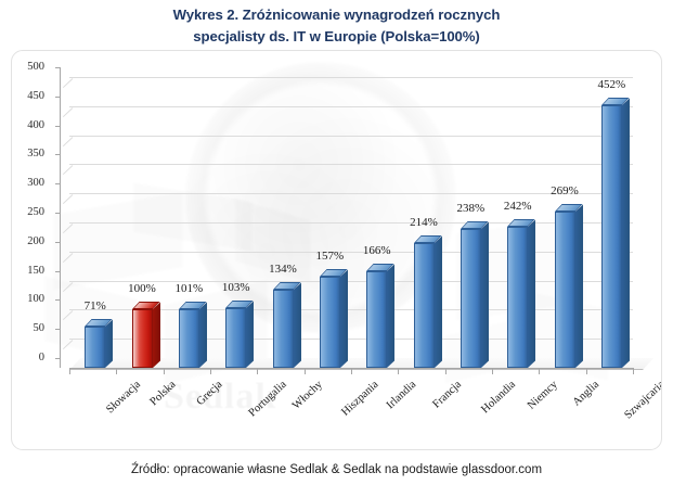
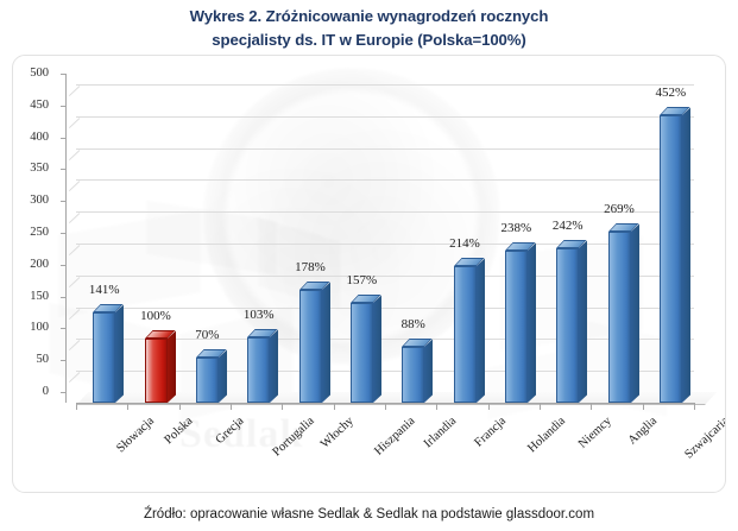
Słowacja: 71% -> 141%
Grecja: 101% -> 70%
Włochy: 134% -> 178%
Irlandia: 166% -> 88%
